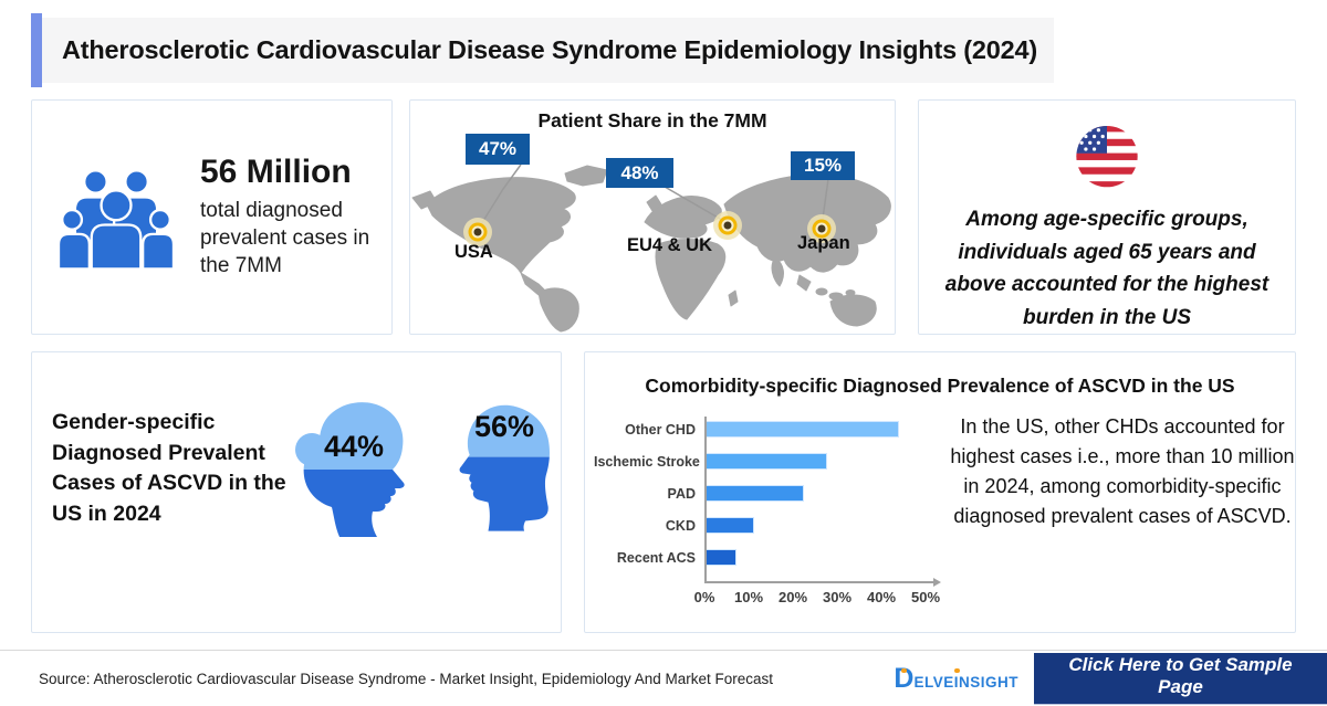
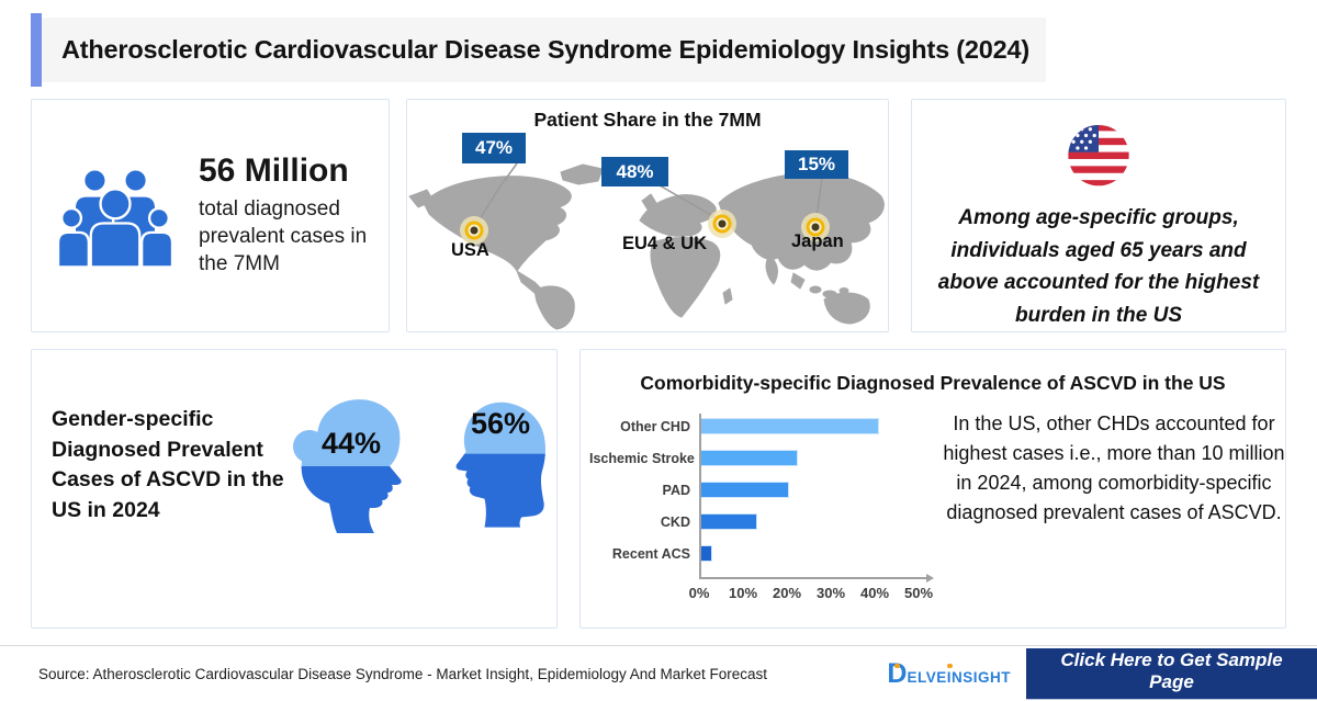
Other CHD: 43% -> 40%
Ischemic Stroke: 27% -> 22%
PAD: 22% -> 20%
CKD: 11% -> 13%
Recent ACS: 7% -> 3%
